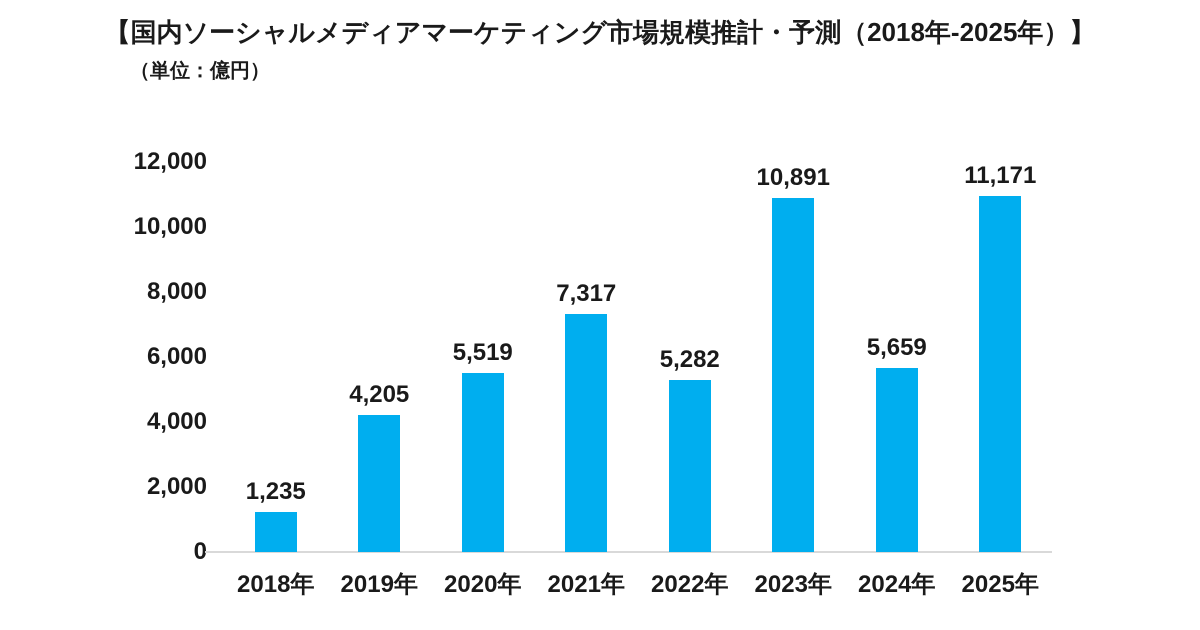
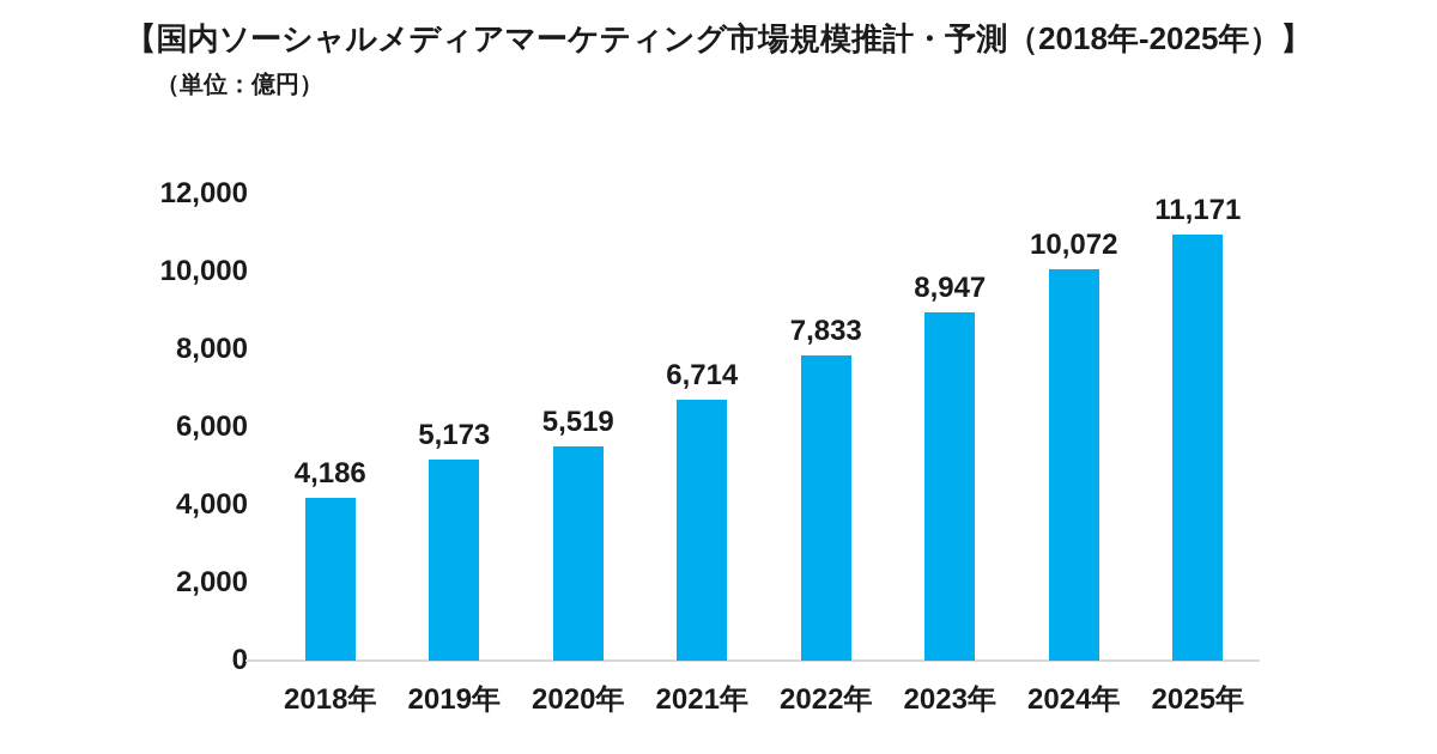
2018年: 1,235 -> 4,186
2019年: 4,205 -> 5,173
2021年: 7,317 -> 6,714
2022年: 5,282 -> 7,833
2023年: 10,891 -> 8,947
2024年: 5,659 -> 10,072
